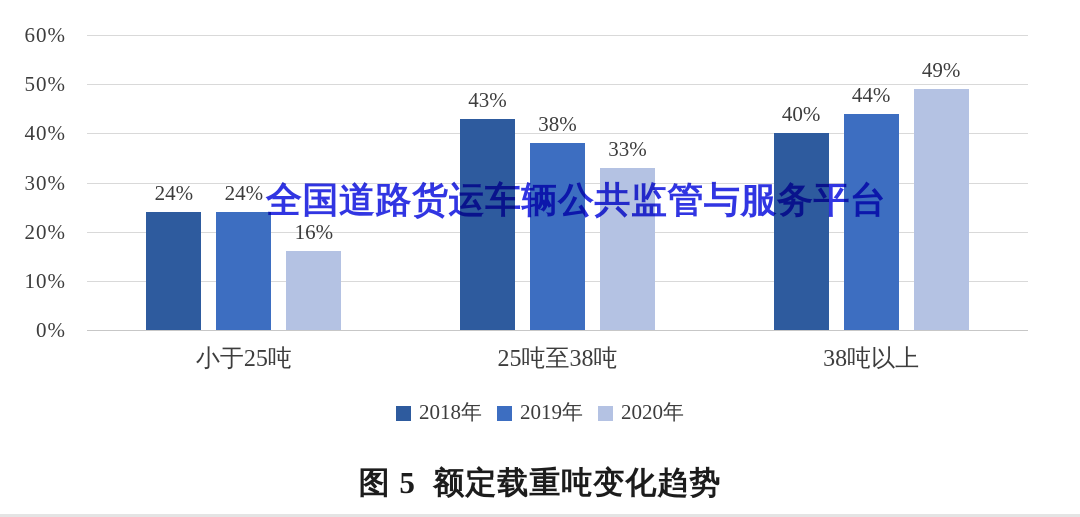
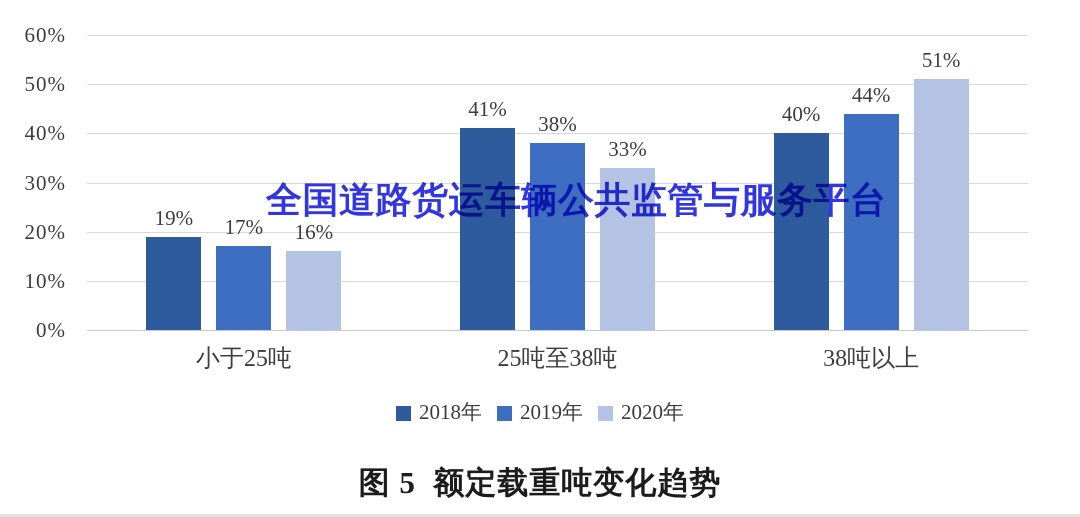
2018年/小于25吨: 24% -> 19%
2019年/小于25吨: 24% -> 17%
2018年/25吨至38吨: 43% -> 41%
2020年/38吨以上: 49% -> 51%
